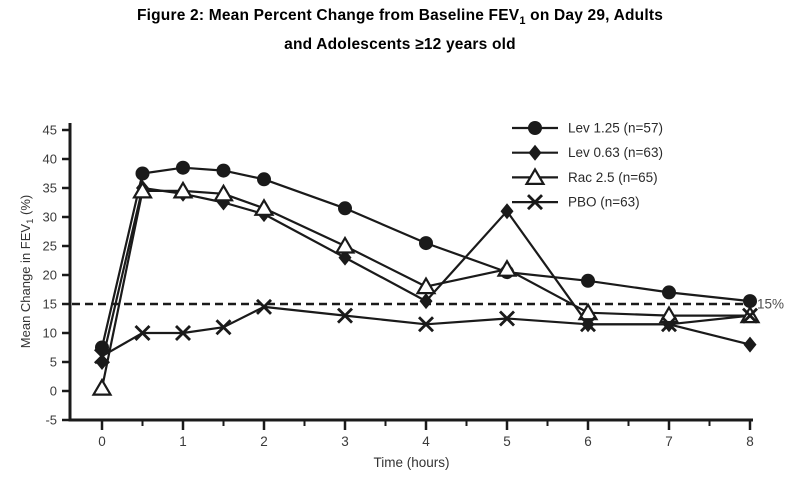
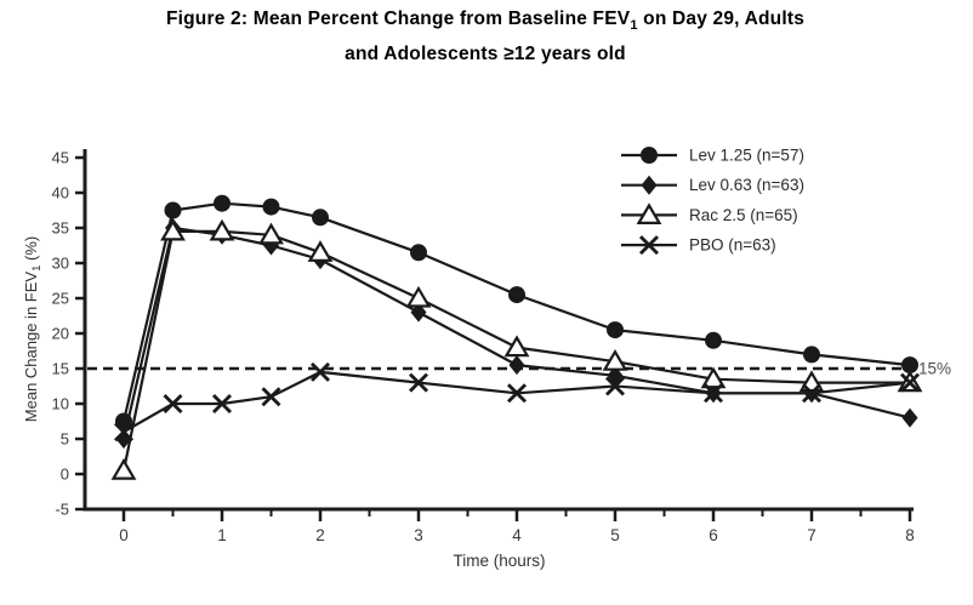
Lev 0.63 (n=63)/5: 31 -> 14
Rac 2.5 (n=65)/5: 21 -> 16
